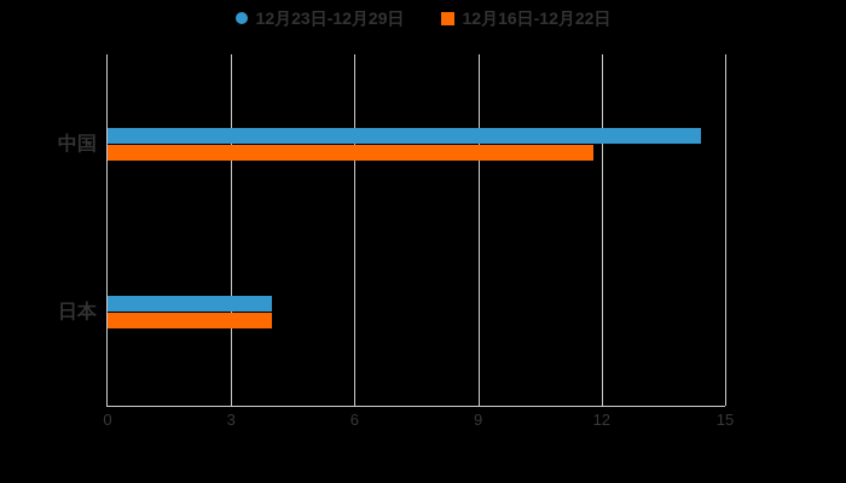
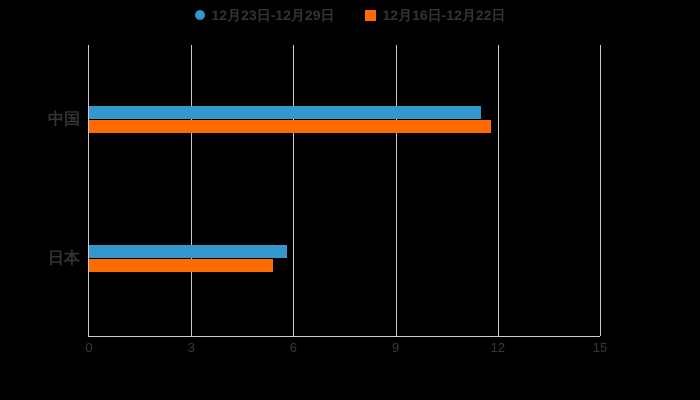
12月23日-12月29日/中国: 14.4 -> 11.5
12月23日-12月29日/日本: 4.0 -> 5.8
12月16日-12月22日/日本: 4.0 -> 5.4
